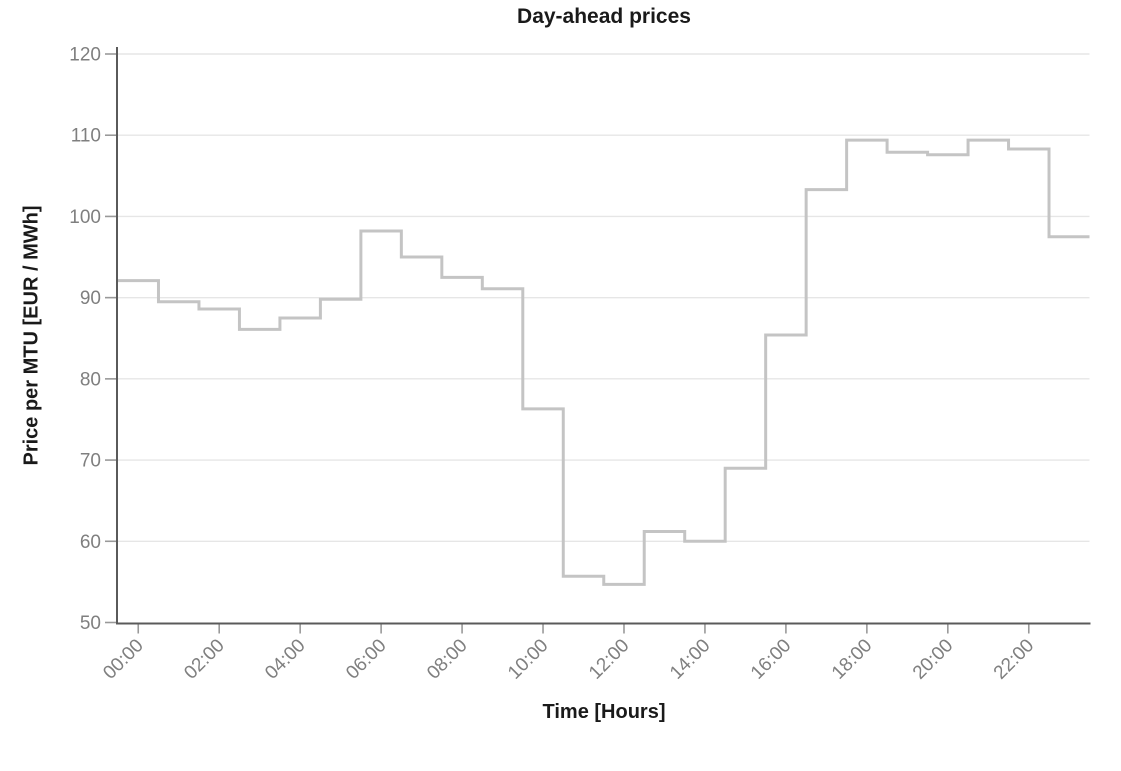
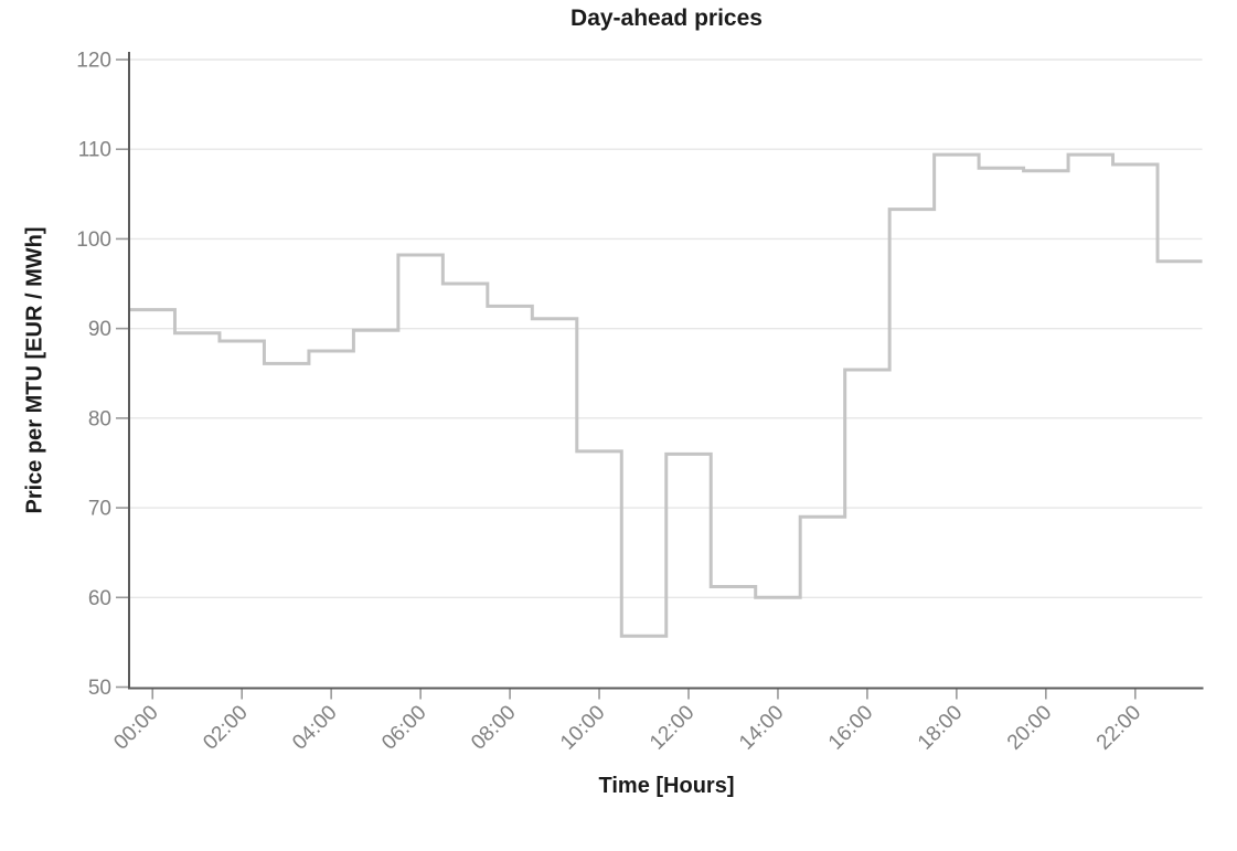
12:00: 55 -> 76
